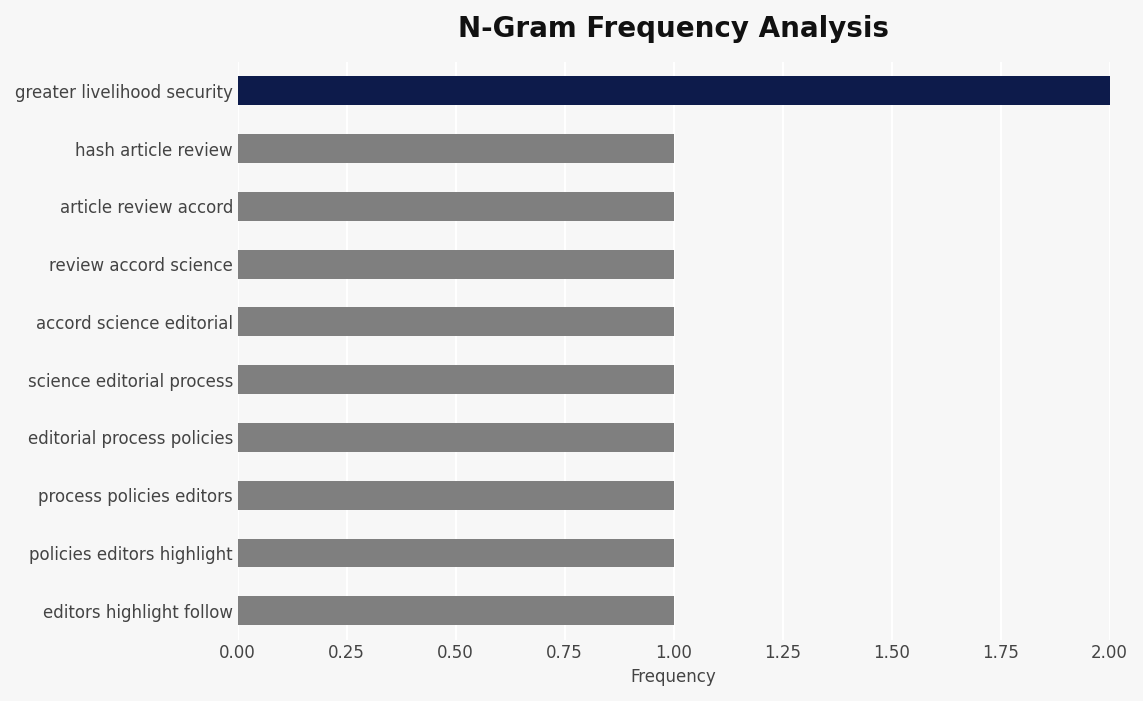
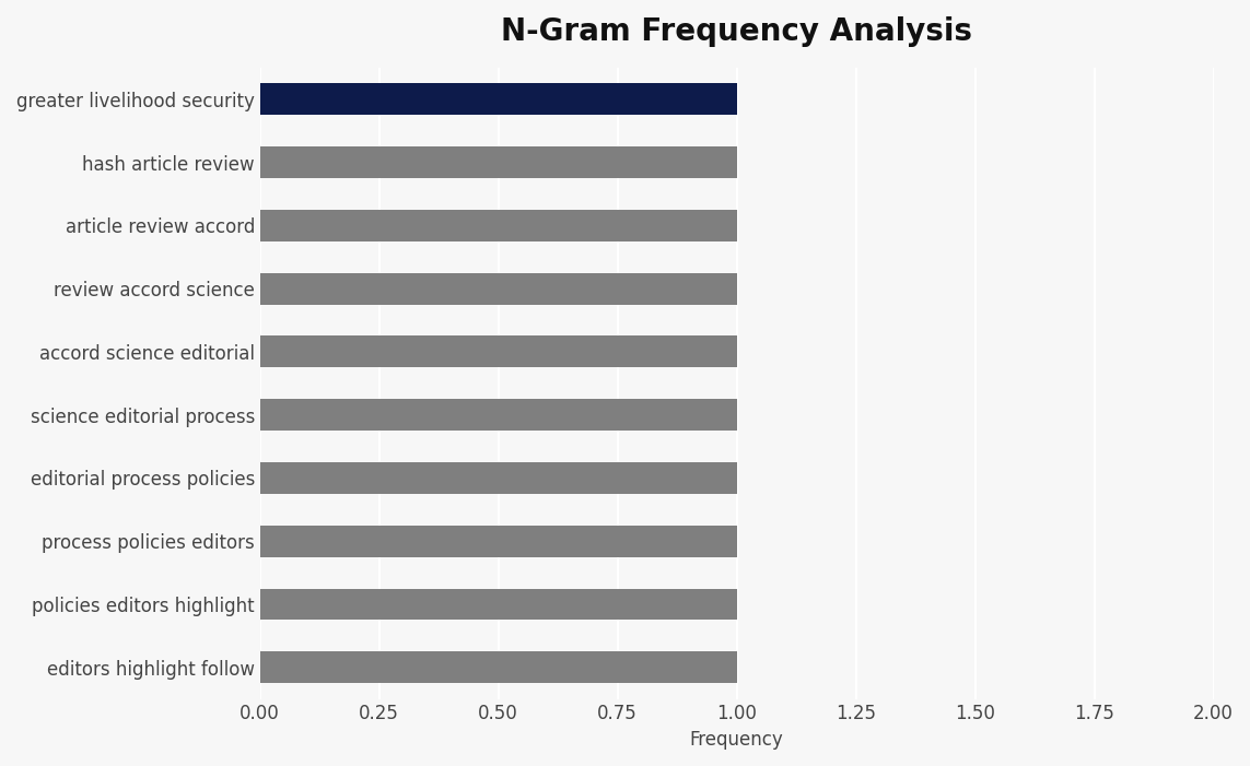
greater livelihood security: 2 -> 1
